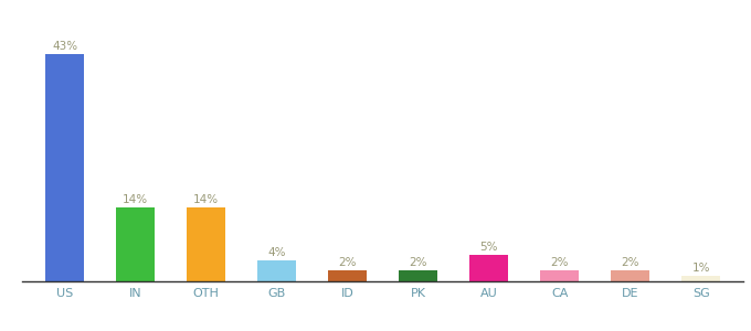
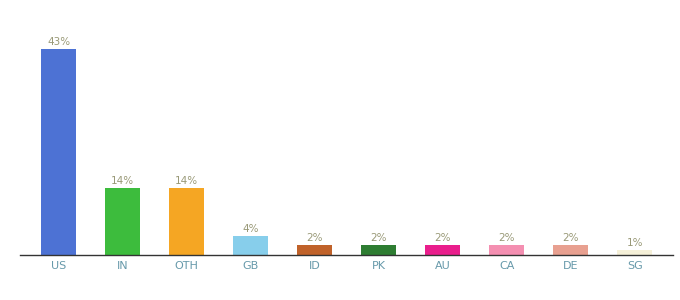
AU: 5% -> 2%
